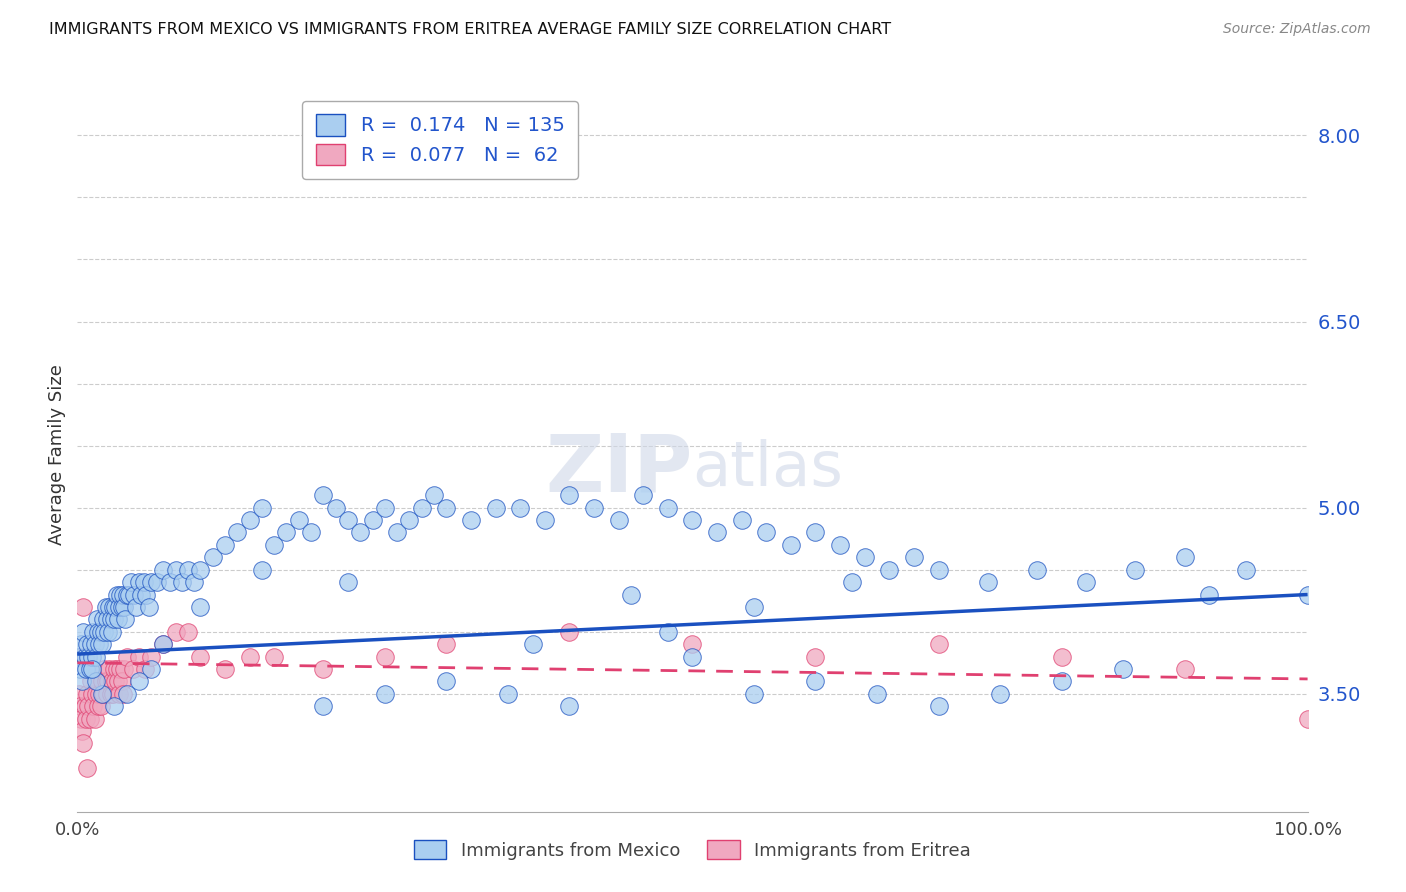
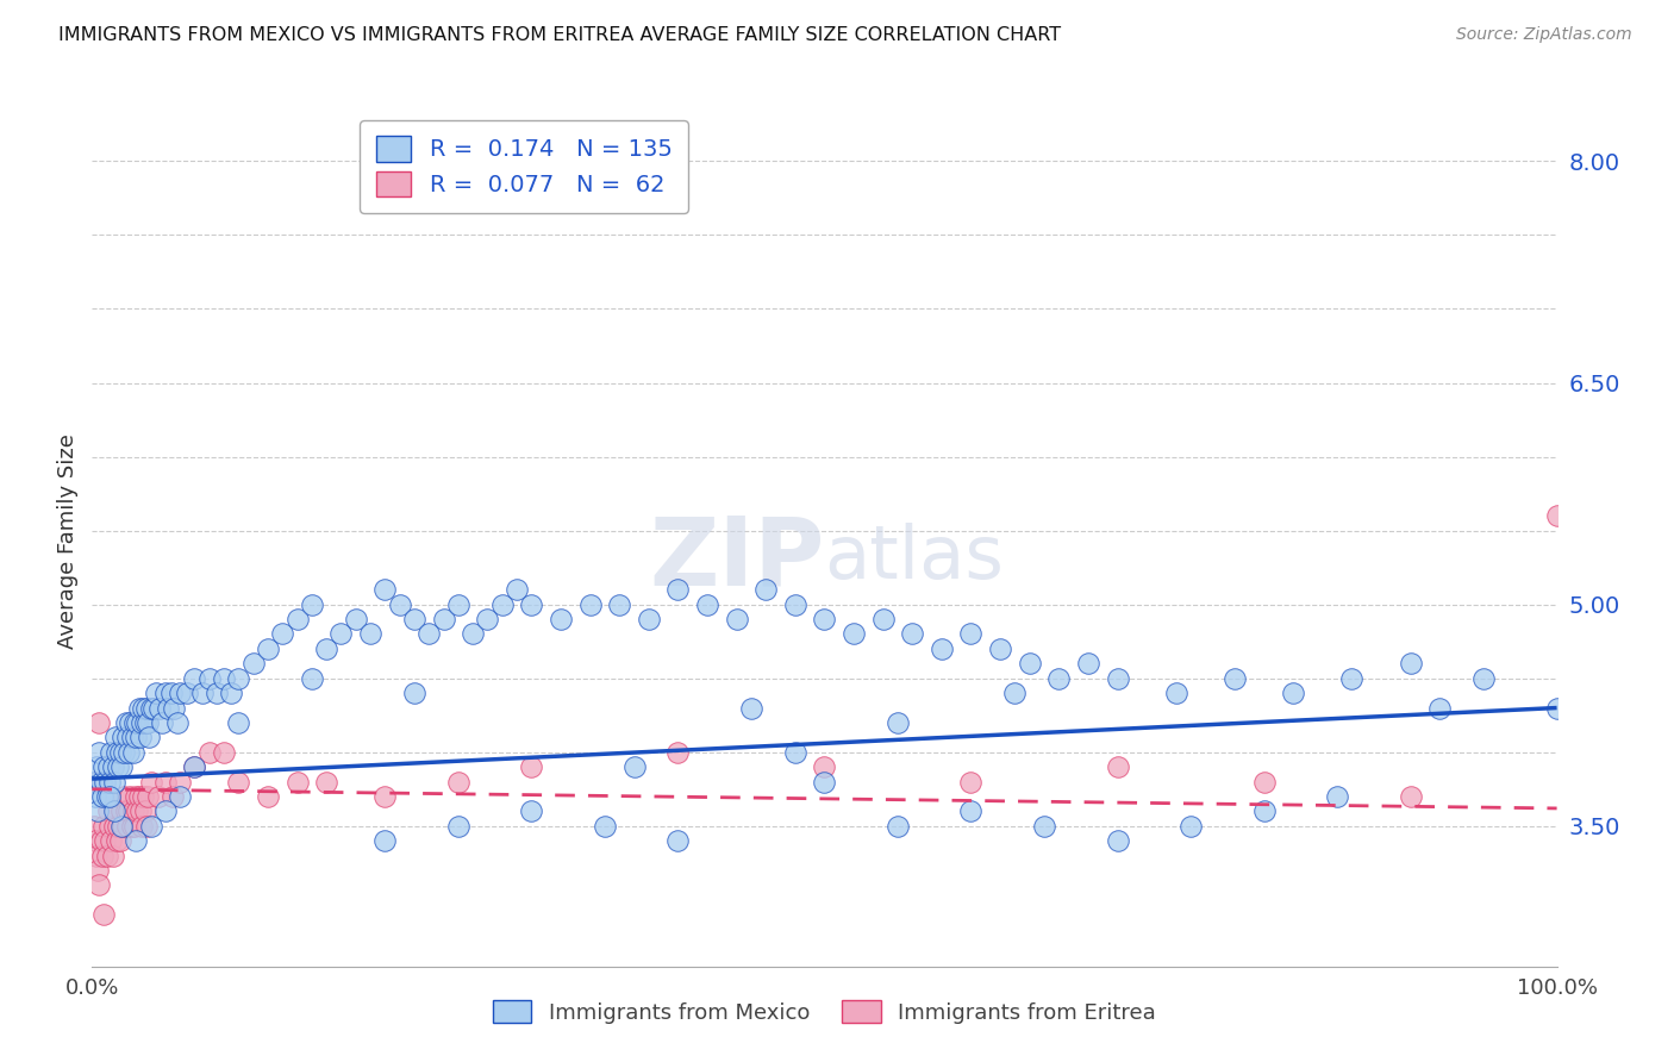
Immigrants from Eritrea/100.0%: 3.3 -> 5.6
